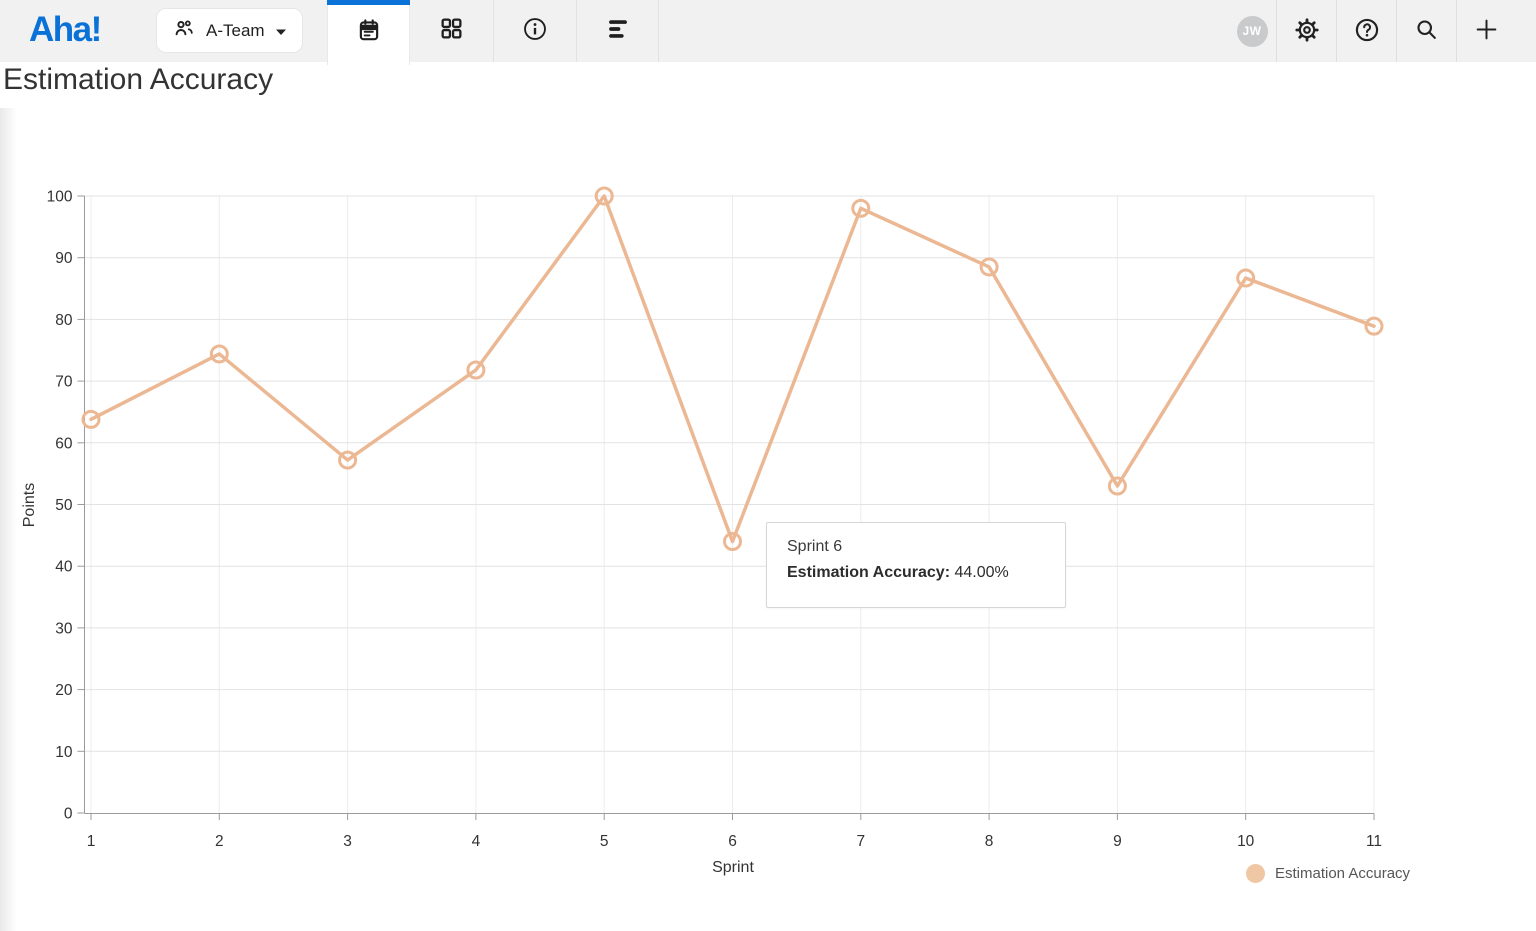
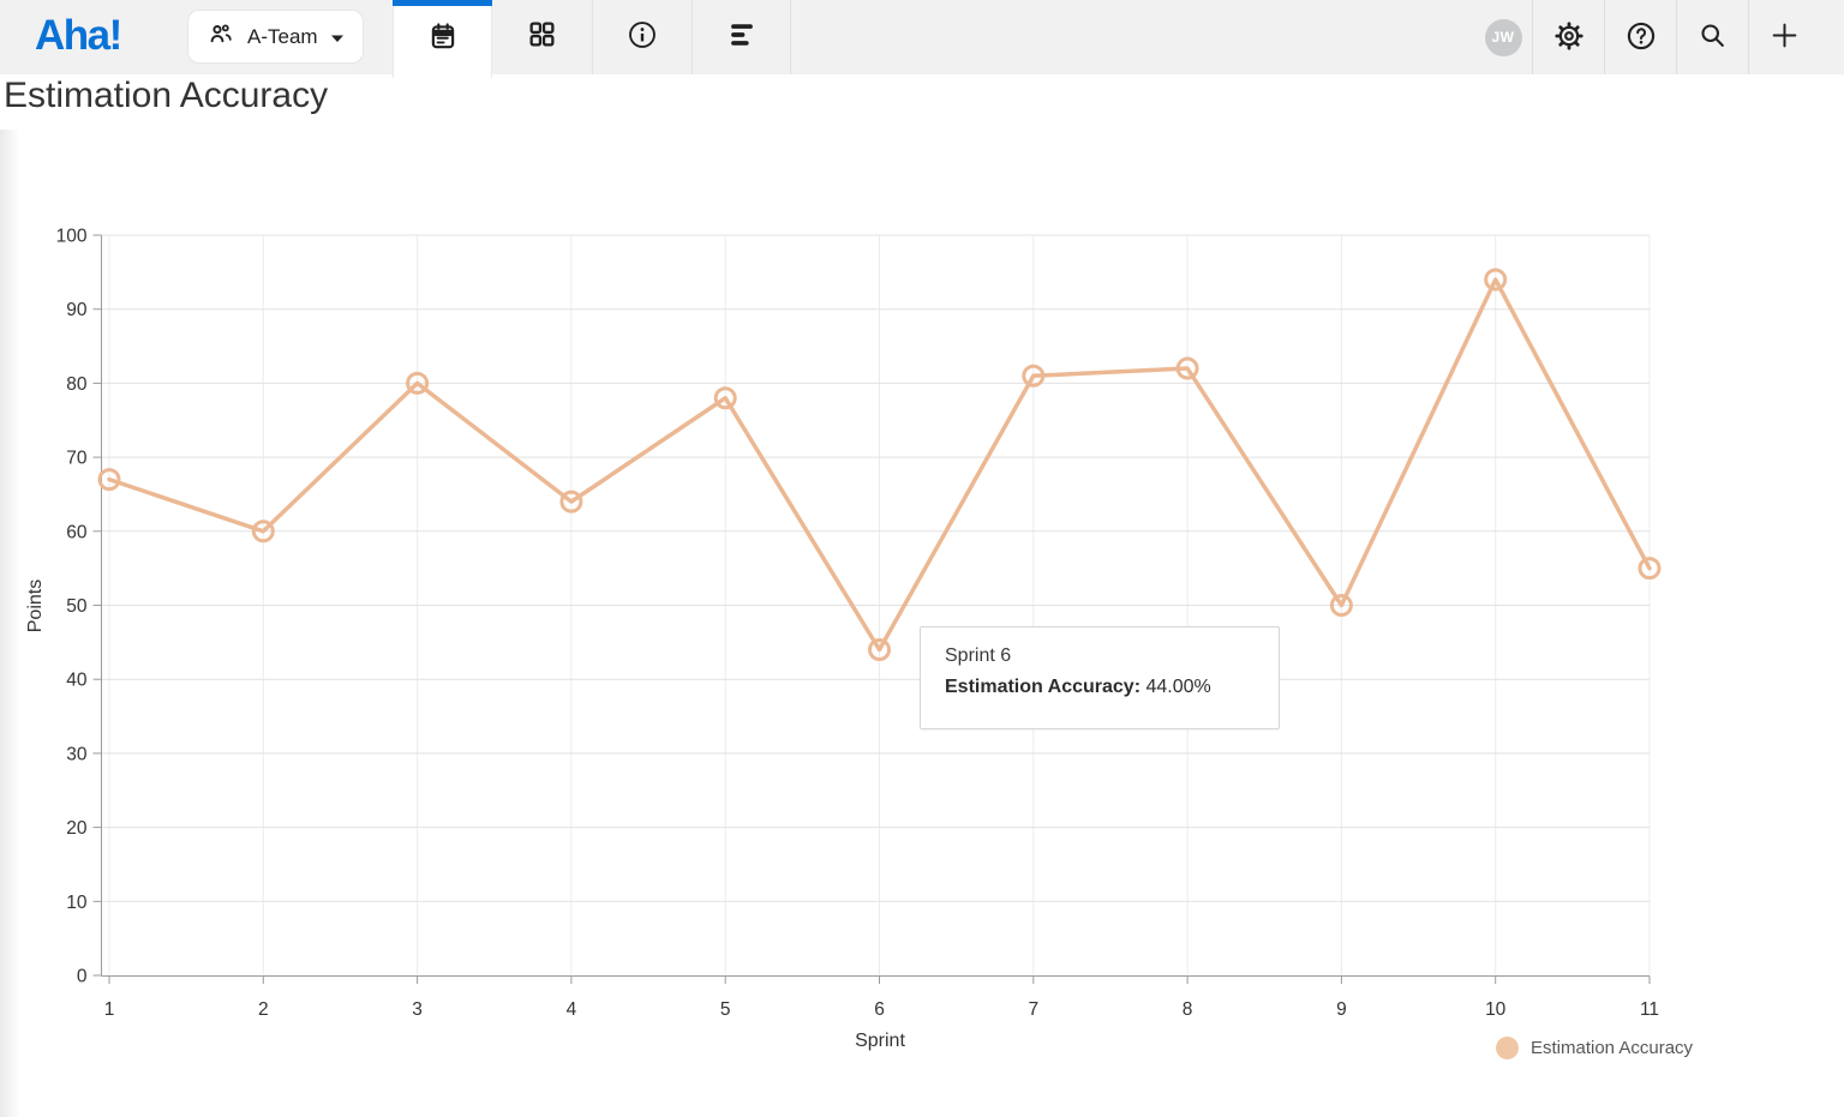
1: 64 -> 67
2: 74 -> 60
3: 57 -> 80
4: 72 -> 64
5: 100 -> 78
7: 98 -> 81
8: 88 -> 82
9: 53 -> 50
10: 87 -> 94
11: 79 -> 55
